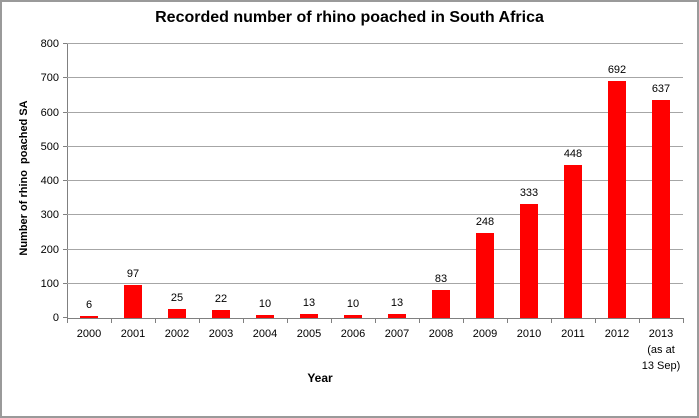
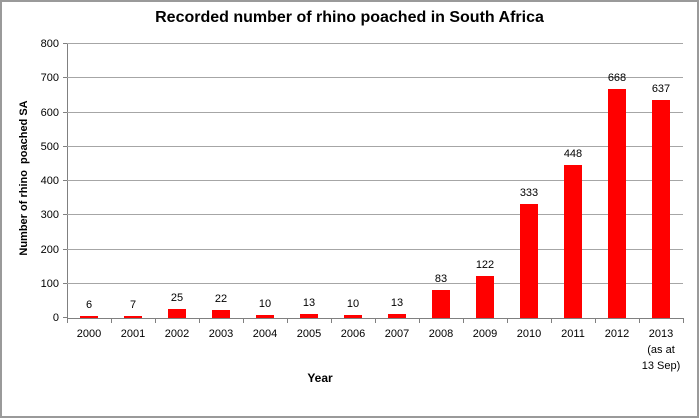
2001: 97 -> 7
2009: 248 -> 122
2012: 692 -> 668
